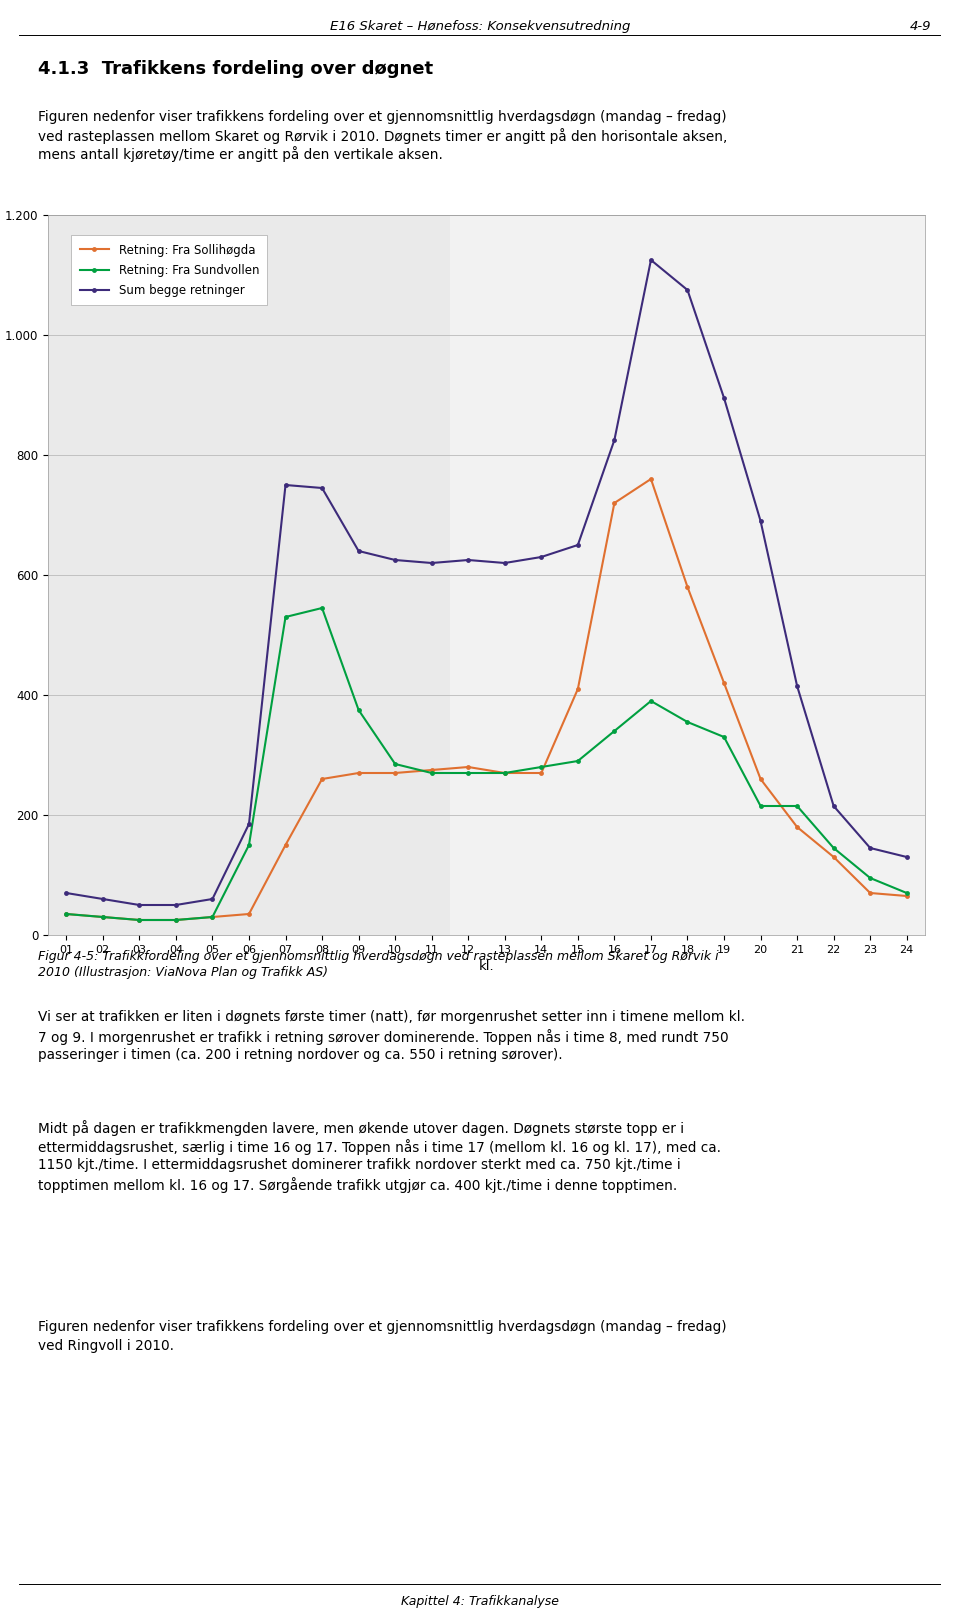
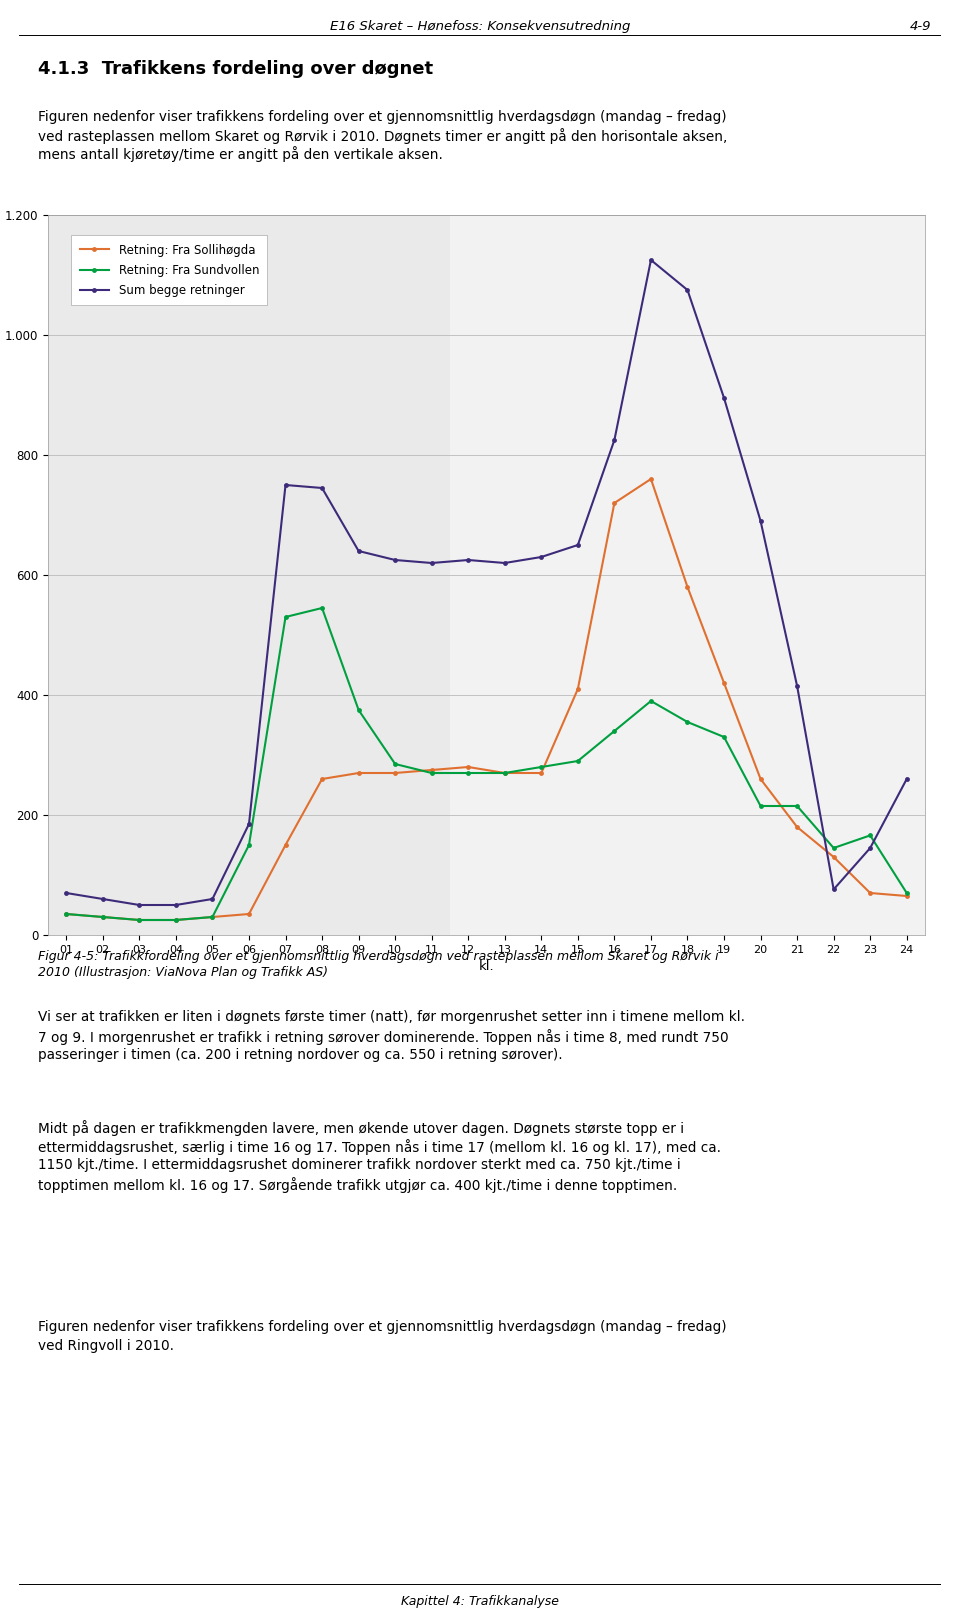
Sum begge retninger/22: 215 -> 76
Retning: Fra Sundvollen/23: 95 -> 166
Sum begge retninger/24: 130 -> 260
